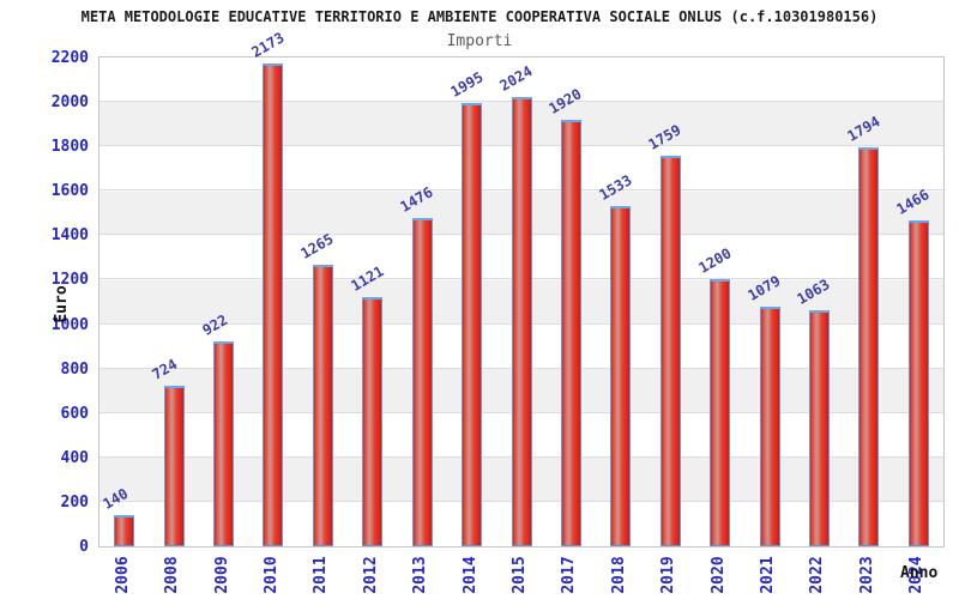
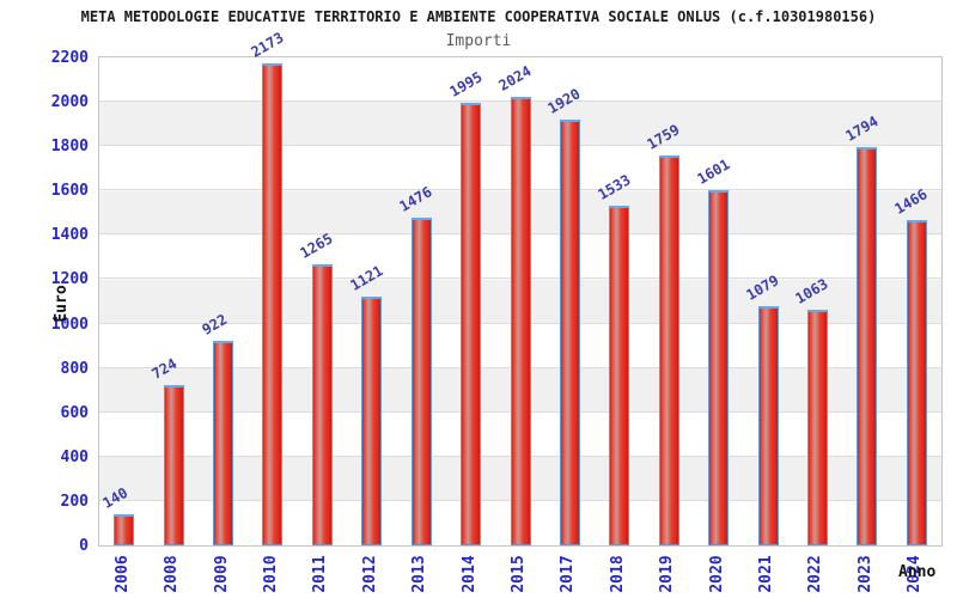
2020: 1200 -> 1601
